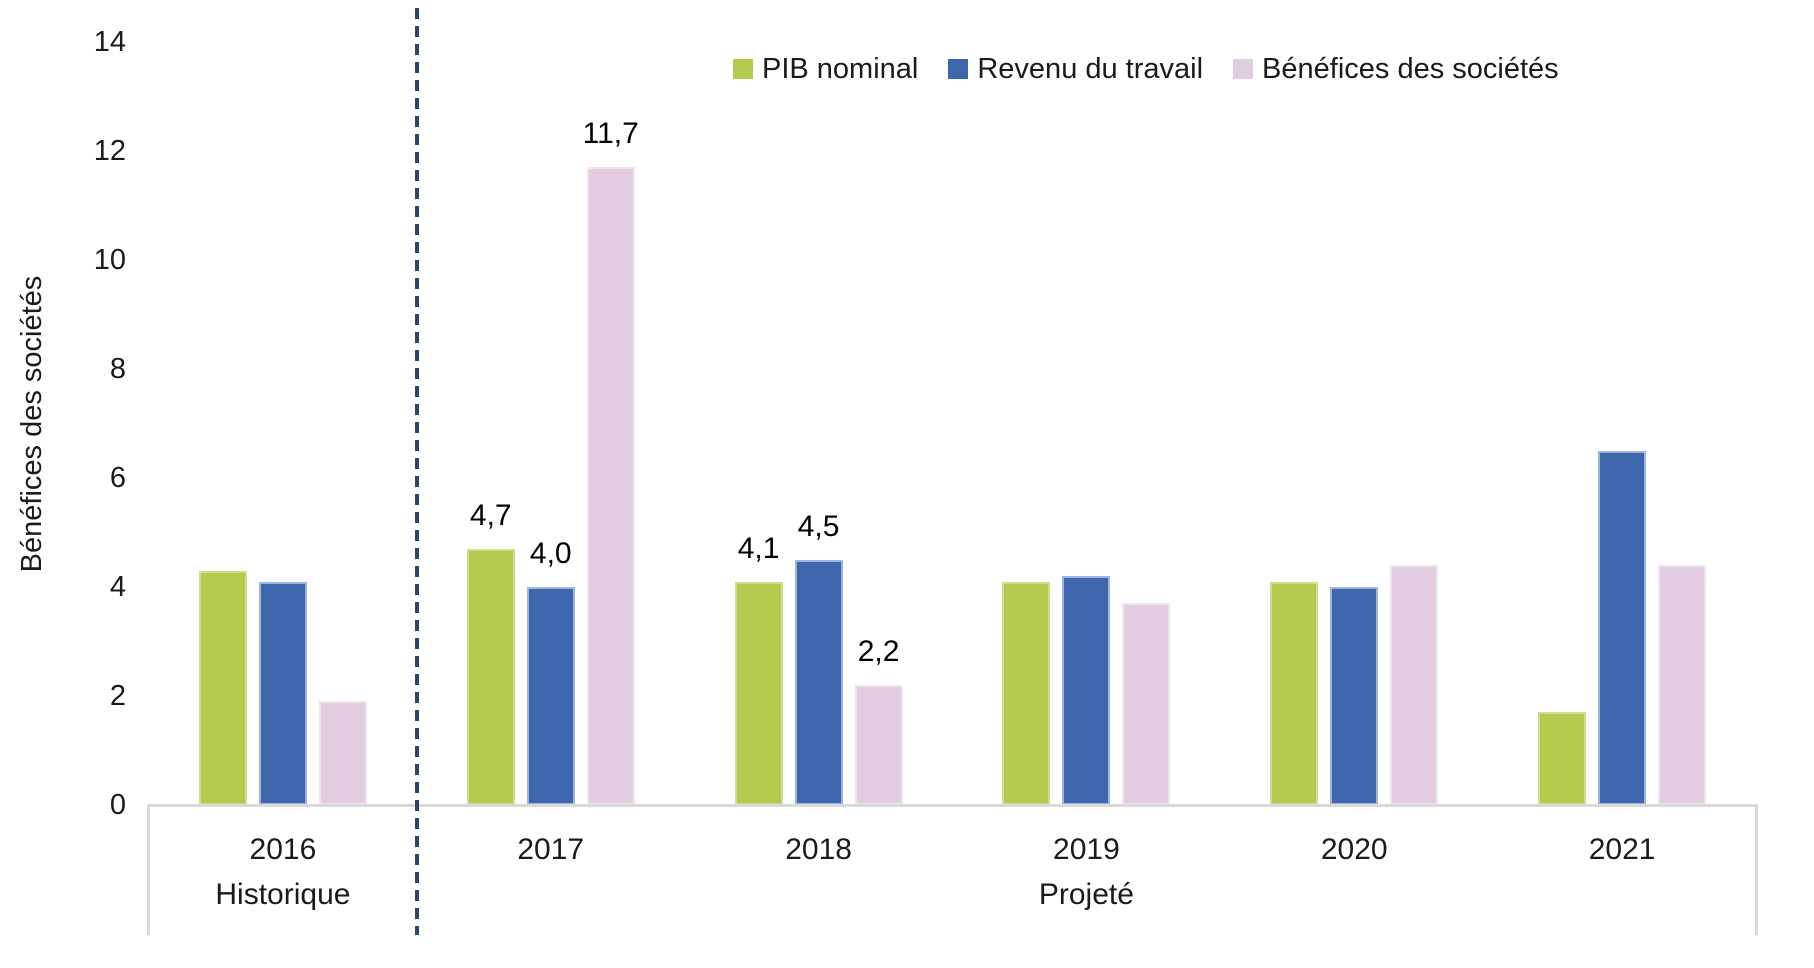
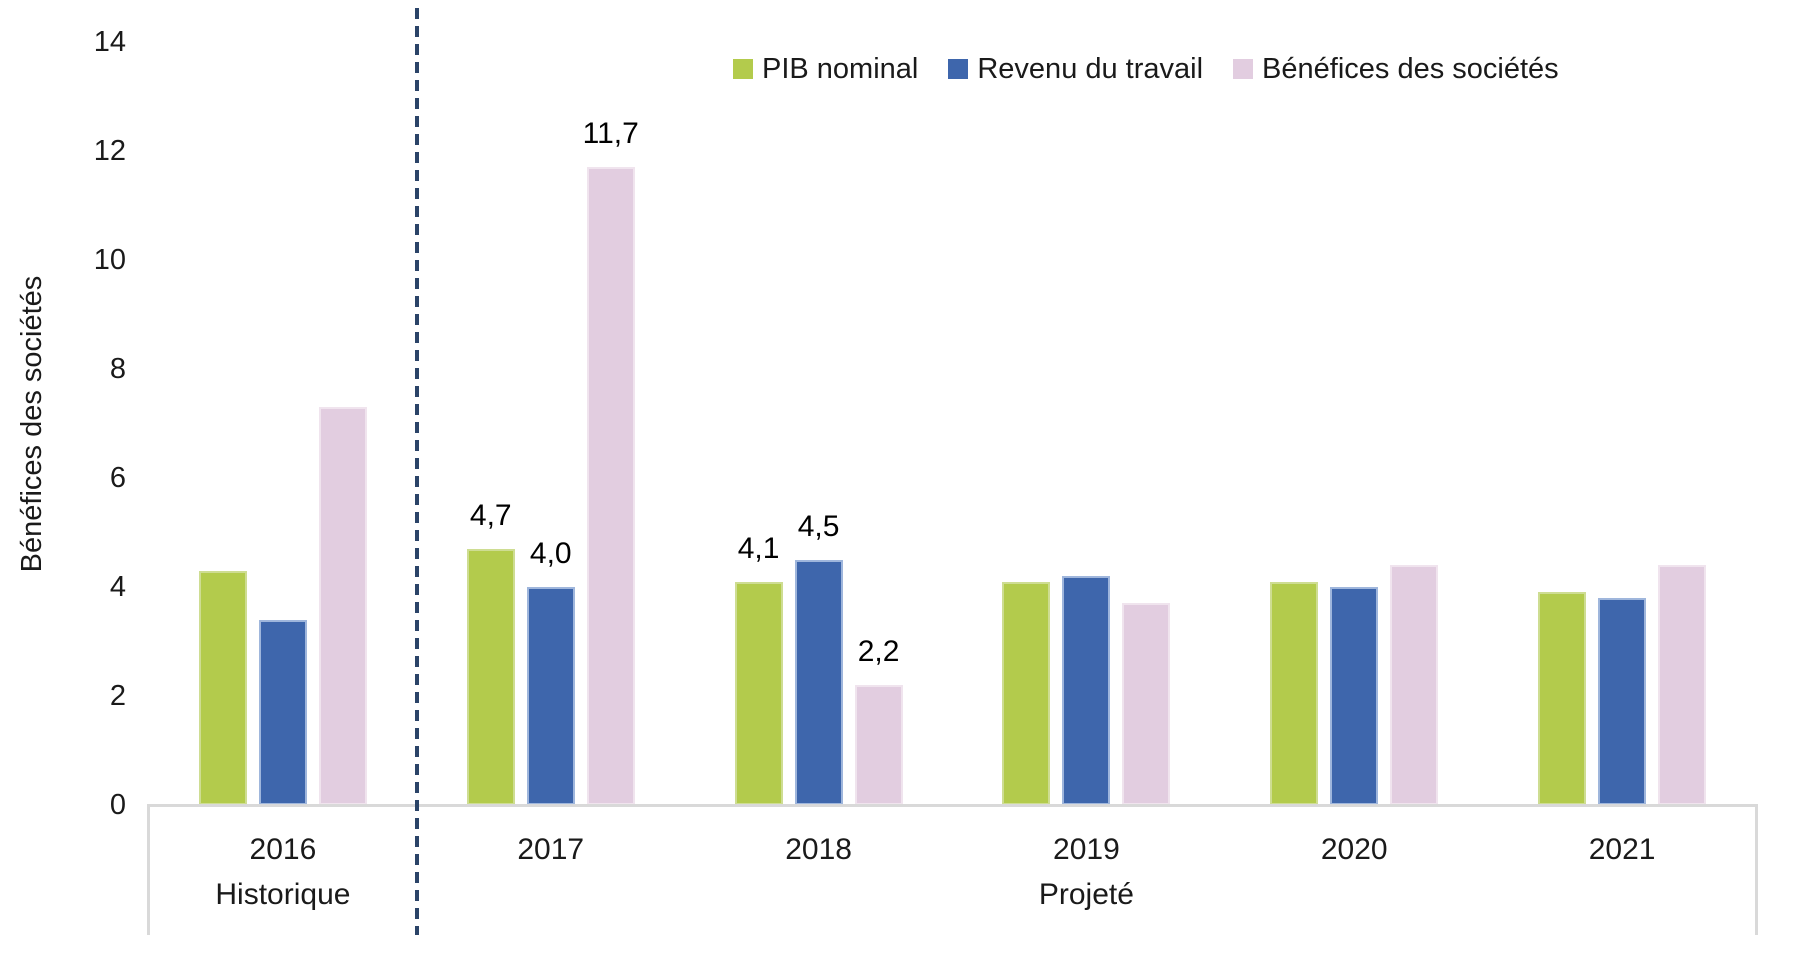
Revenu du travail/2016: 4.1 -> 3.4
Bénéfices des sociétés/2016: 1.9 -> 7.3
PIB nominal/2021: 1.7 -> 3.9
Revenu du travail/2021: 6.5 -> 3.8
